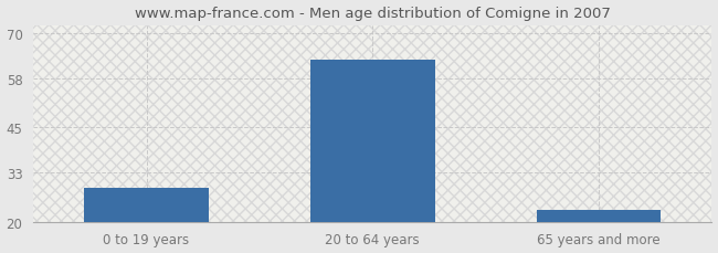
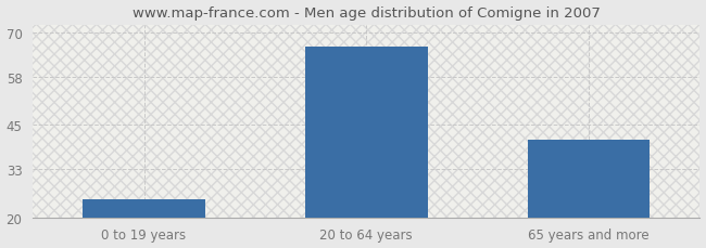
0 to 19 years: 29 -> 25
20 to 64 years: 63 -> 66
65 years and more: 23 -> 41
